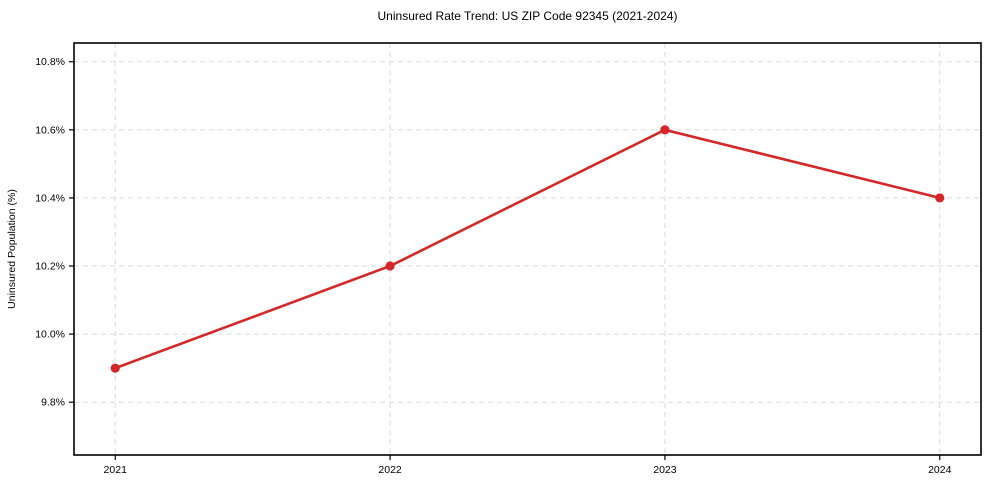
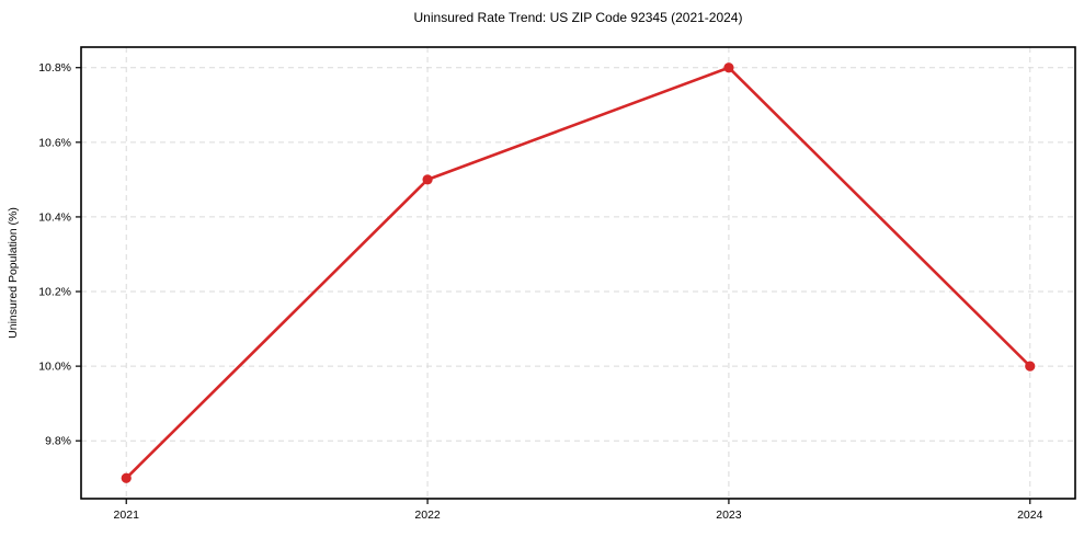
2021: 9.9% -> 9.7%
2022: 10.2% -> 10.5%
2023: 10.6% -> 10.8%
2024: 10.4% -> 10.0%
